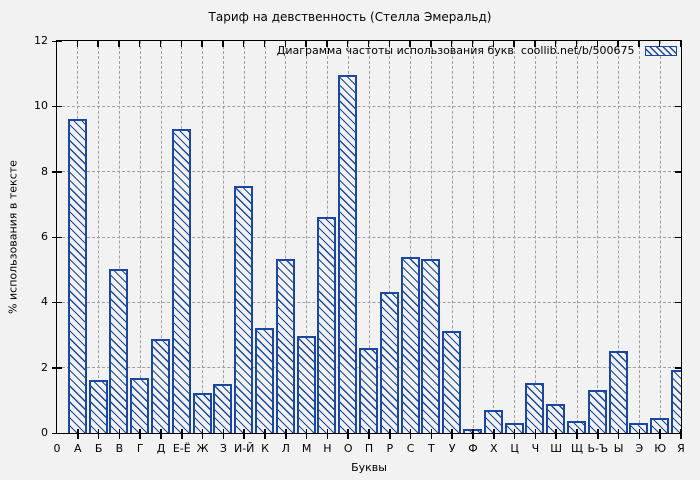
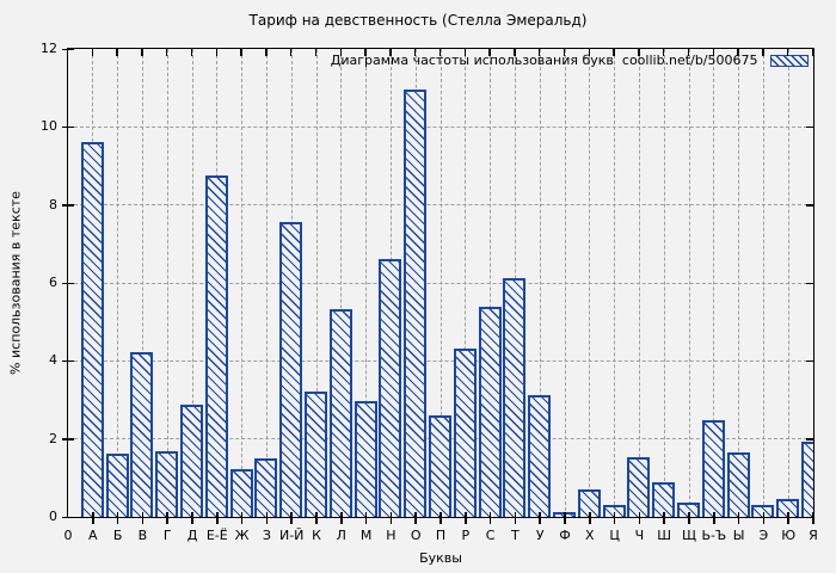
В: 5.0 -> 4.2
Е-Ё: 9.3 -> 8.8
Т: 5.3 -> 6.1
Ь-Ъ: 1.3 -> 2.5
Ы: 2.5 -> 1.6
